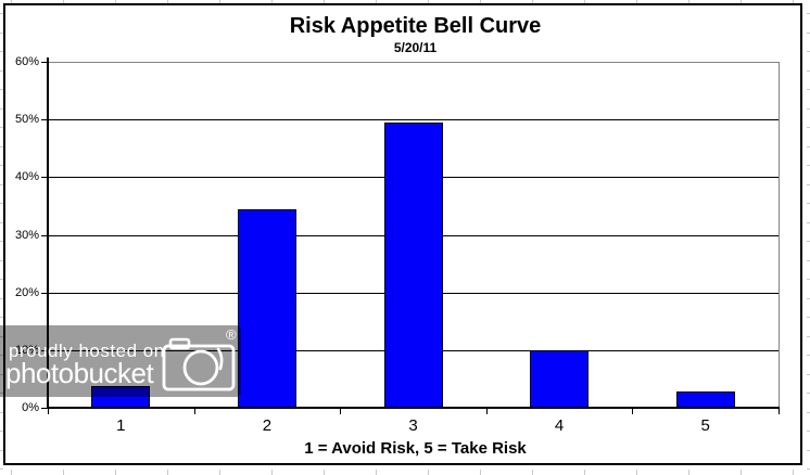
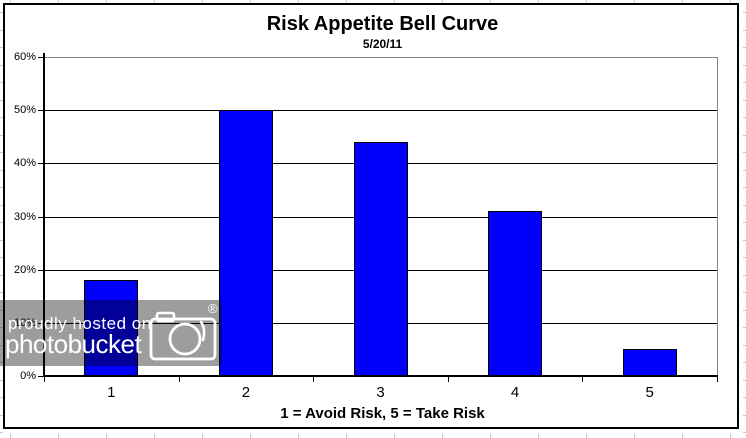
1: 4% -> 18%
2: 34% -> 50%
3: 50% -> 44%
4: 10% -> 31%
5: 3% -> 5%
